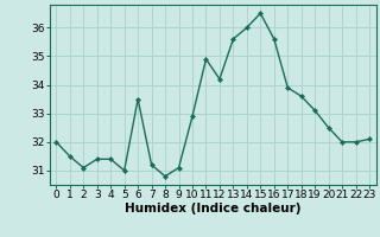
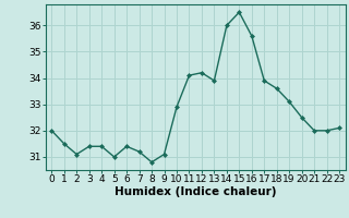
6: 33.5 -> 31.4
11: 34.9 -> 34.1
13: 35.6 -> 33.9
